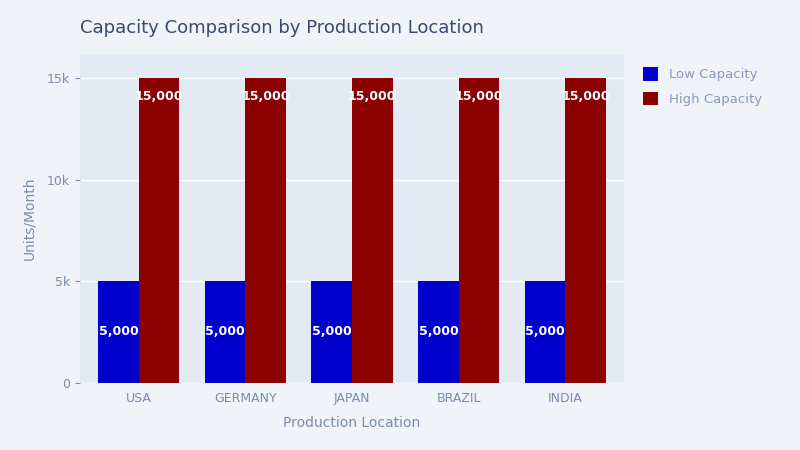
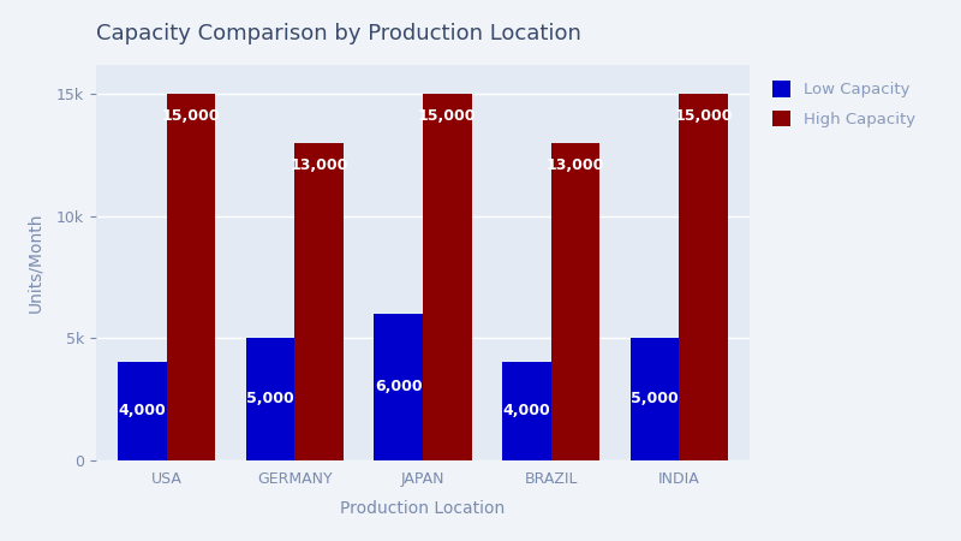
Low Capacity/USA: 5,000 -> 4,000
High Capacity/GERMANY: 15,000 -> 13,000
Low Capacity/JAPAN: 5,000 -> 6,000
Low Capacity/BRAZIL: 5,000 -> 4,000
High Capacity/BRAZIL: 15,000 -> 13,000
